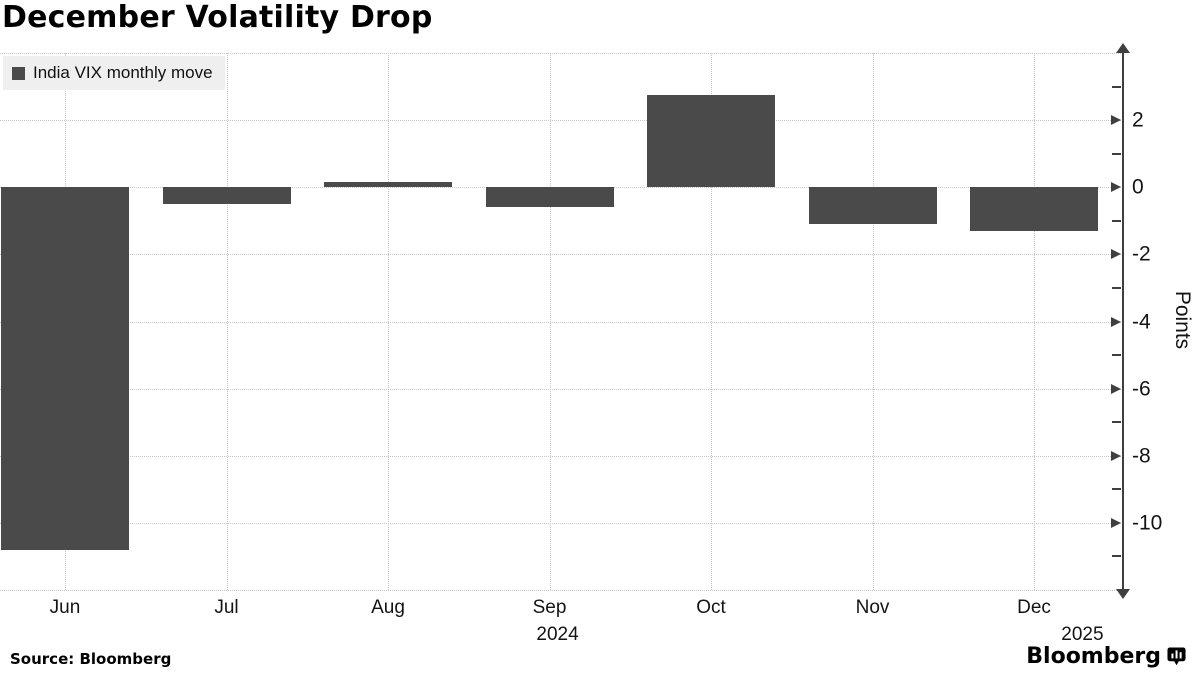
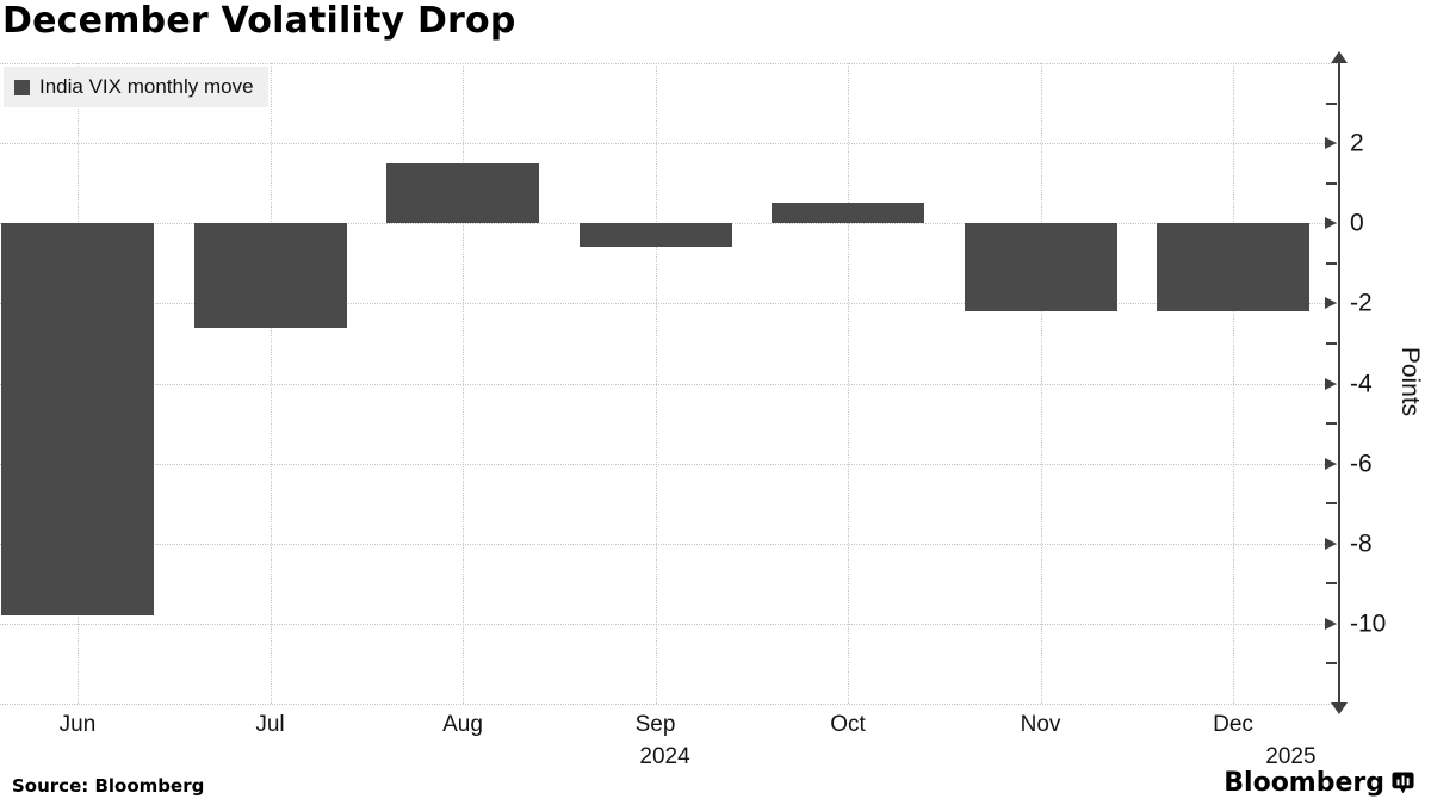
Jun: -10.8 -> -9.8
Jul: -0.5 -> -2.6
Aug: 0.1 -> 1.5
Oct: 2.8 -> 0.5
Nov: -1.1 -> -2.2
Dec: -1.3 -> -2.2
